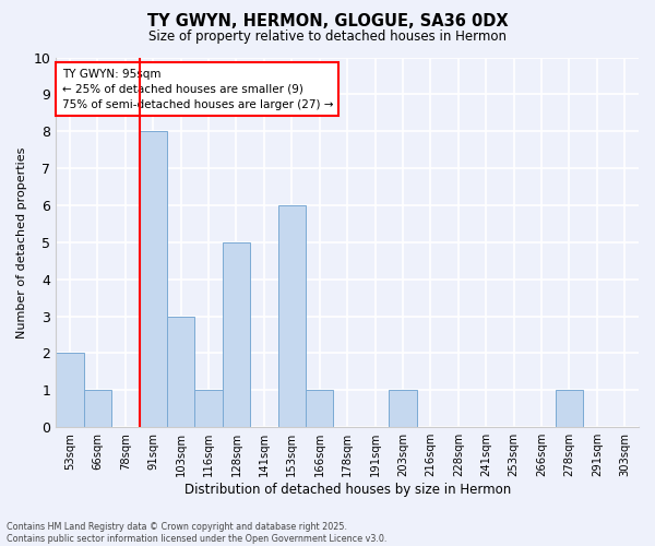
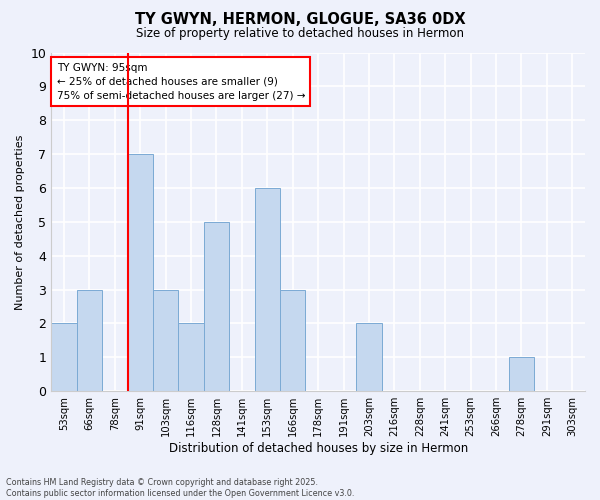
66sqm: 1 -> 3
91sqm: 8 -> 7
116sqm: 1 -> 2
166sqm: 1 -> 3
203sqm: 1 -> 2
